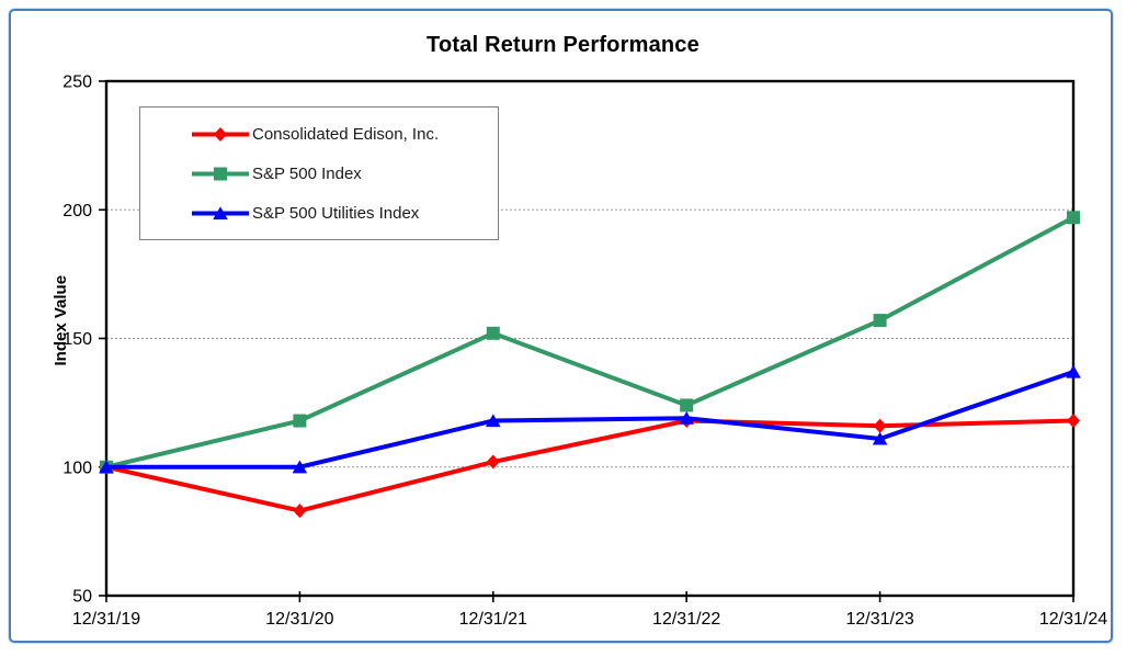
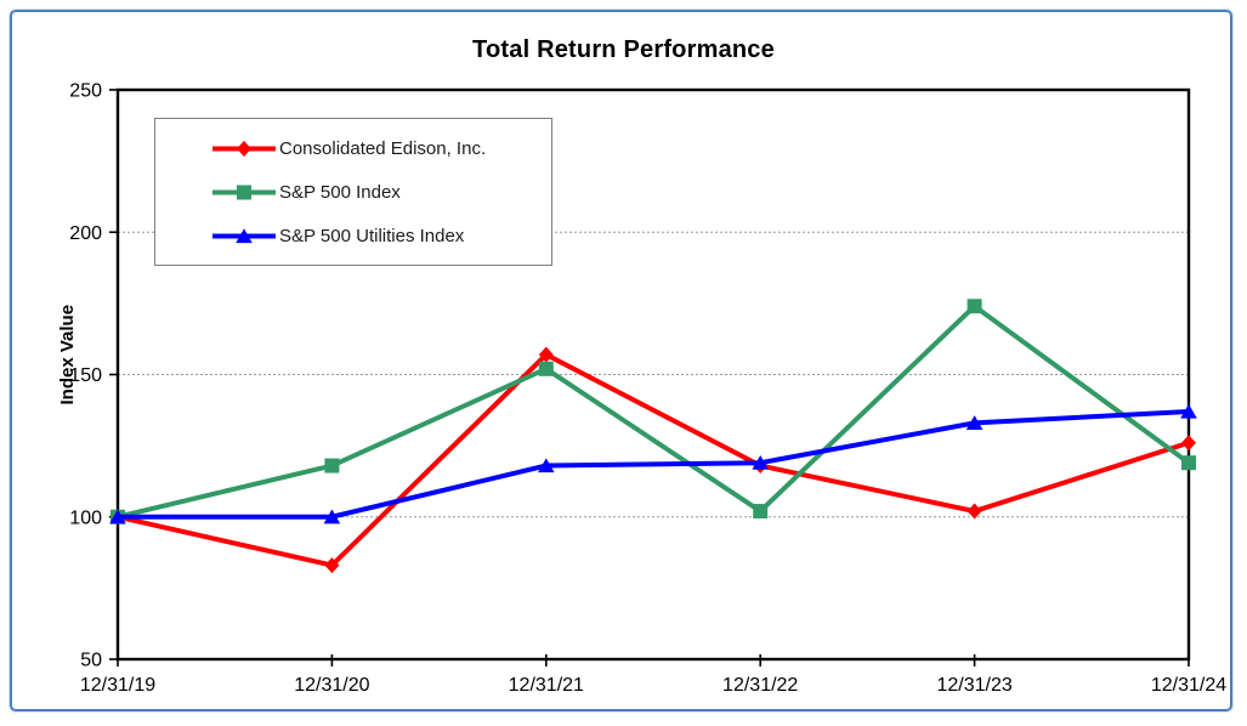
Consolidated Edison, Inc./12/31/21: 102 -> 157
S&P 500 Index/12/31/22: 124 -> 102
Consolidated Edison, Inc./12/31/23: 116 -> 102
S&P 500 Index/12/31/23: 157 -> 174
S&P 500 Utilities Index/12/31/23: 111 -> 133
Consolidated Edison, Inc./12/31/24: 118 -> 126
S&P 500 Index/12/31/24: 197 -> 119
